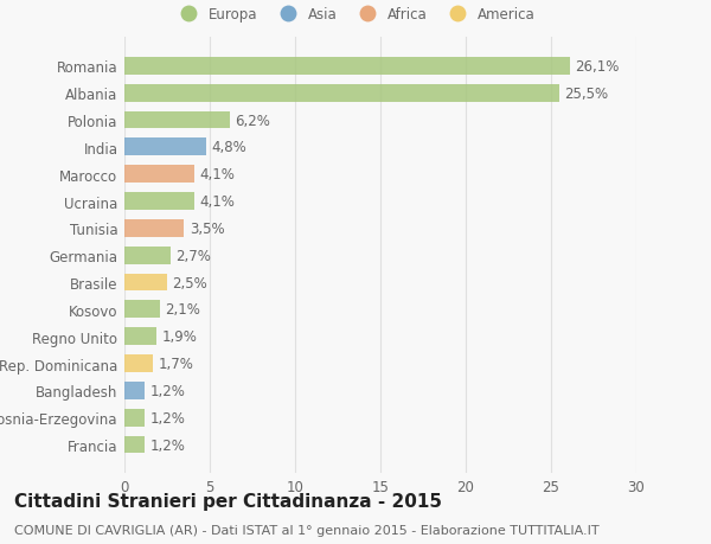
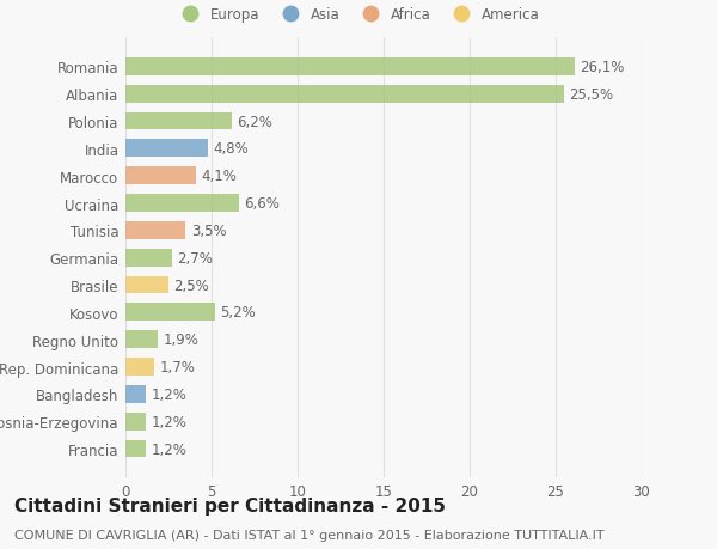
Ucraina: 4,1% -> 6,6%
Kosovo: 2,1% -> 5,2%
